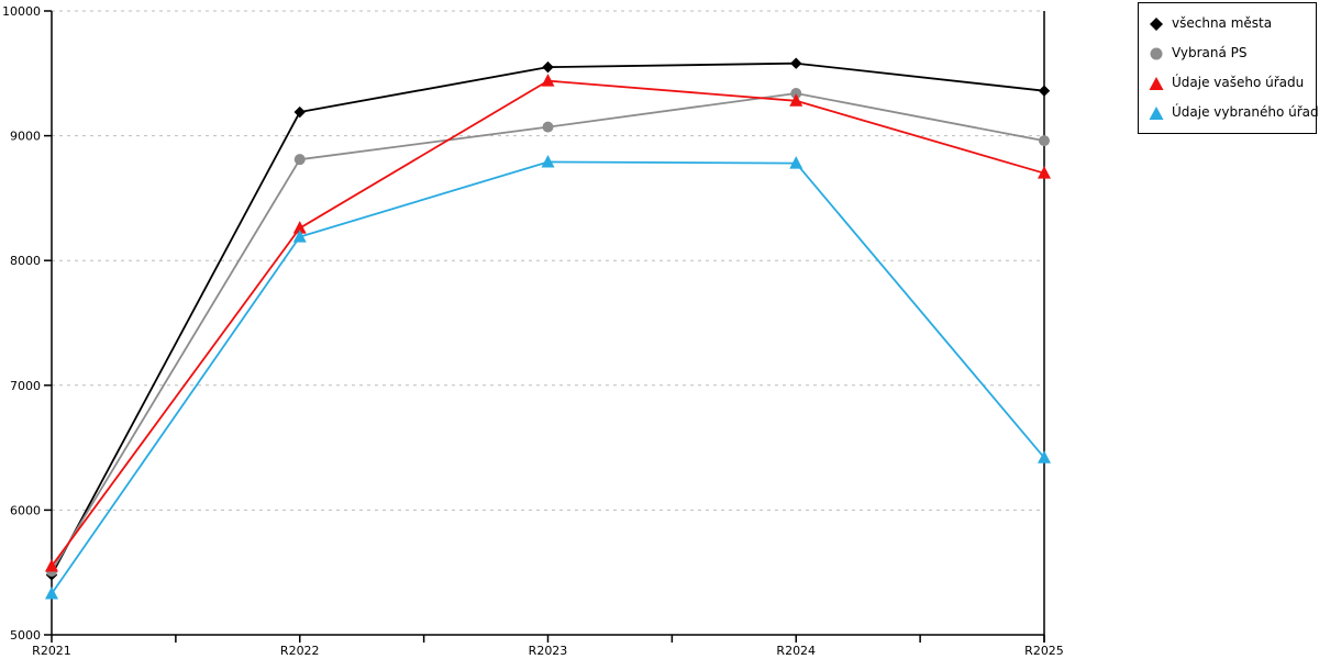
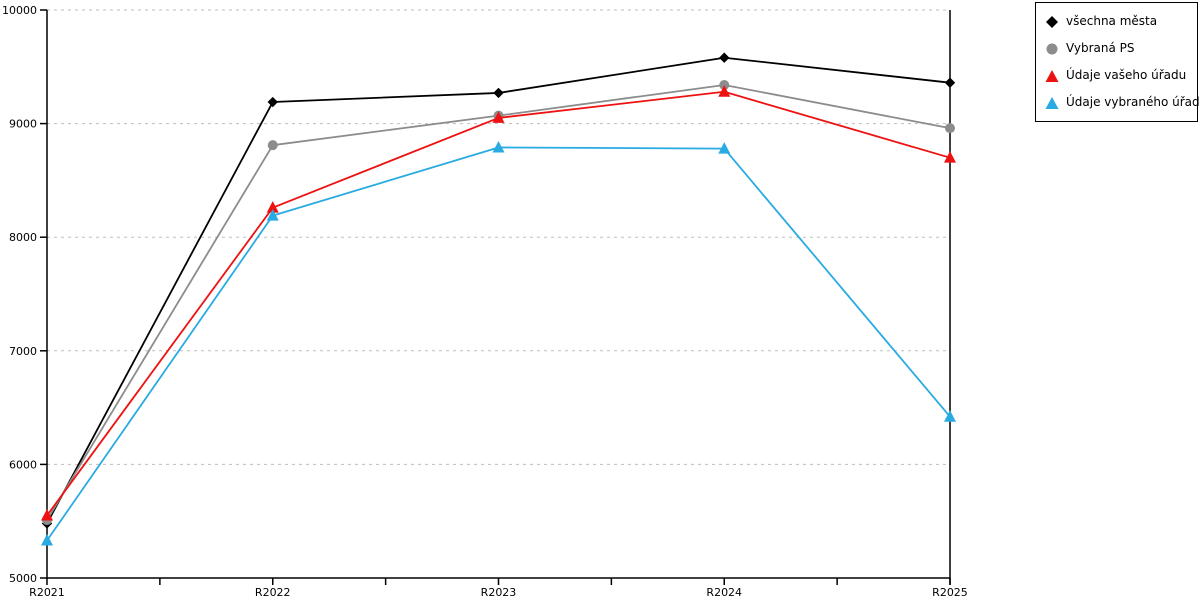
všechna města/R2023: 9550 -> 9270
Údaje vašeho úřadu/R2023: 9440 -> 9050
